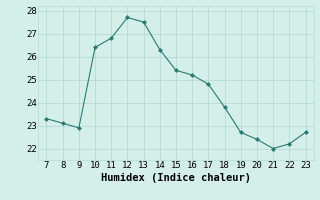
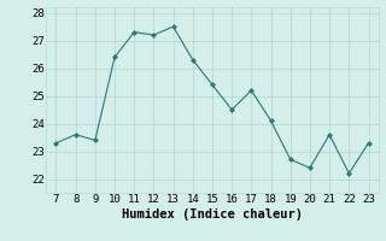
8: 23.1 -> 23.6
9: 22.9 -> 23.4
11: 26.8 -> 27.3
12: 27.7 -> 27.2
16: 25.2 -> 24.5
17: 24.8 -> 25.2
18: 23.8 -> 24.1
21: 22.0 -> 23.6
23: 22.7 -> 23.3
